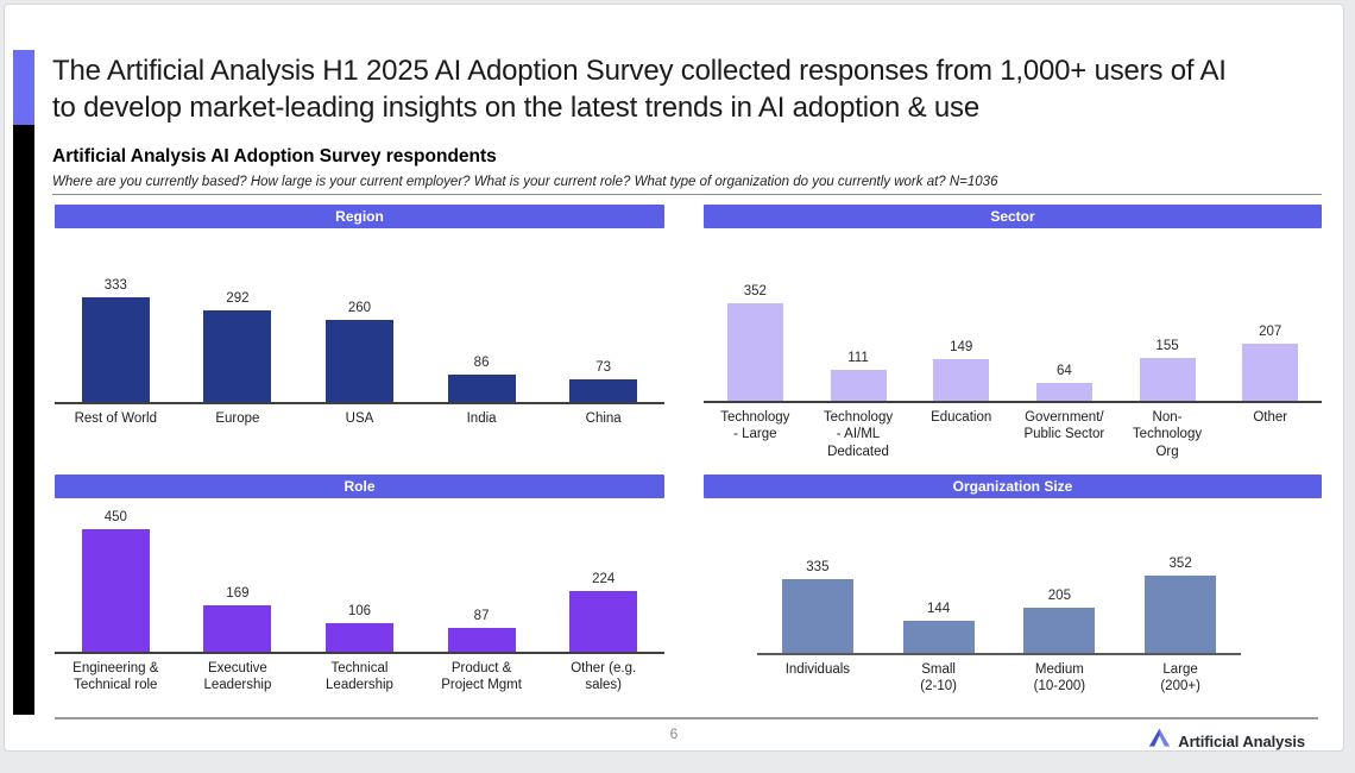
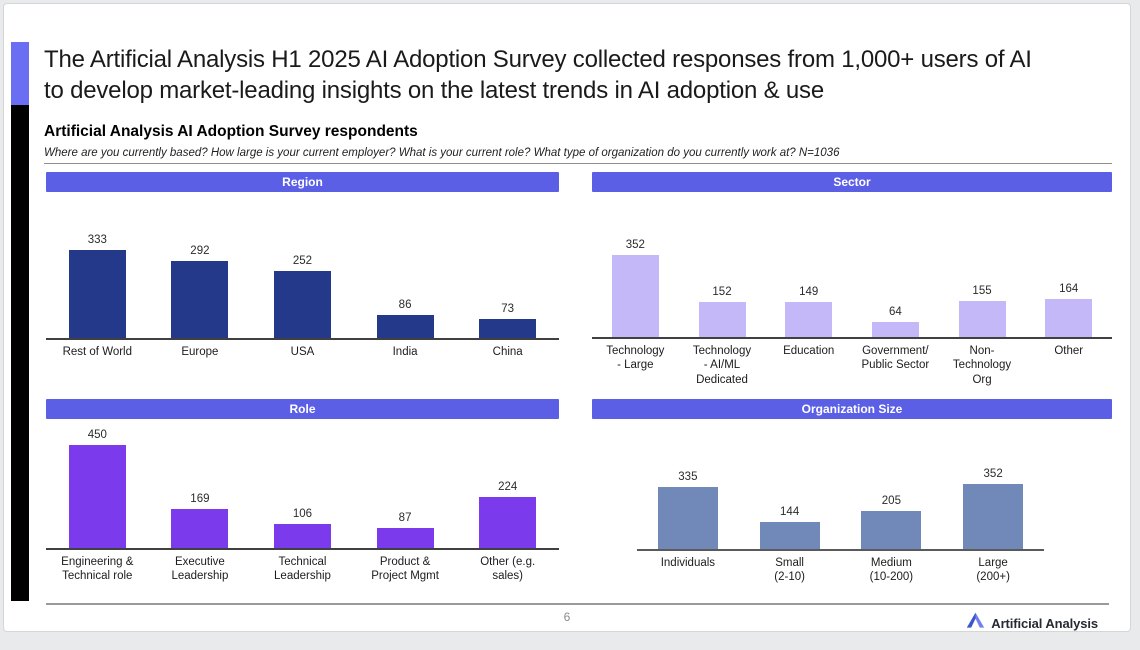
Region/USA: 260 -> 252
Sector/Technology - AI/ML Dedicated: 111 -> 152
Sector/Other: 207 -> 164
